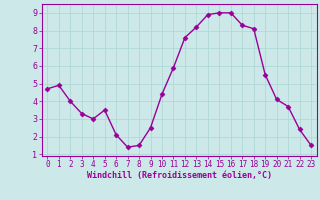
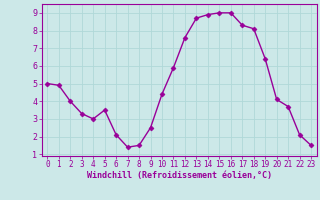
0: 4.7 -> 5.0
13: 8.2 -> 8.7
19: 5.5 -> 6.4
22: 2.4 -> 2.1
